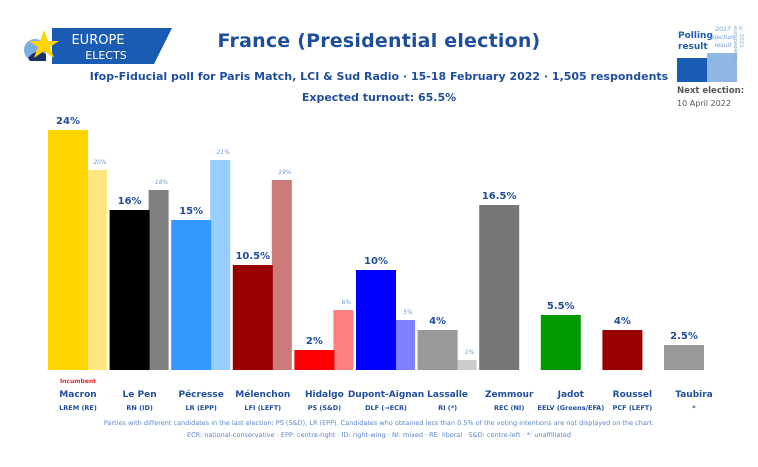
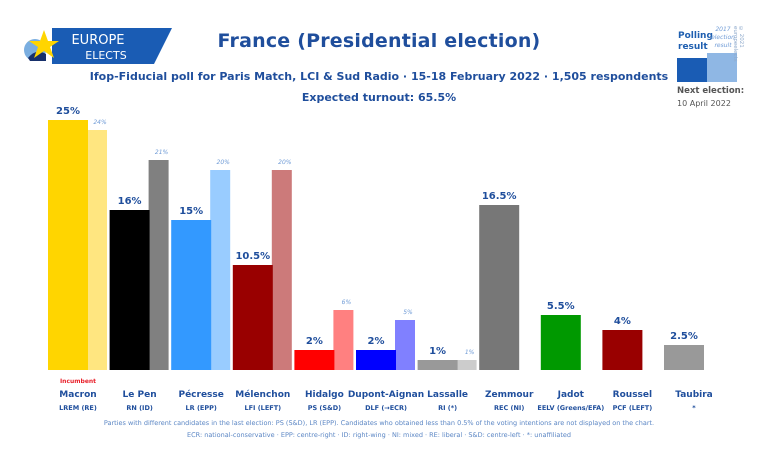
Polling result/Macron: 24% -> 25%
2017 election result/Macron: 20% -> 24%
2017 election result/Le Pen: 18% -> 21%
2017 election result/Pécresse: 21% -> 20%
2017 election result/Mélenchon: 19% -> 20%
Polling result/Dupont-Aignan: 10% -> 2%
Polling result/Lassalle: 4% -> 1%
